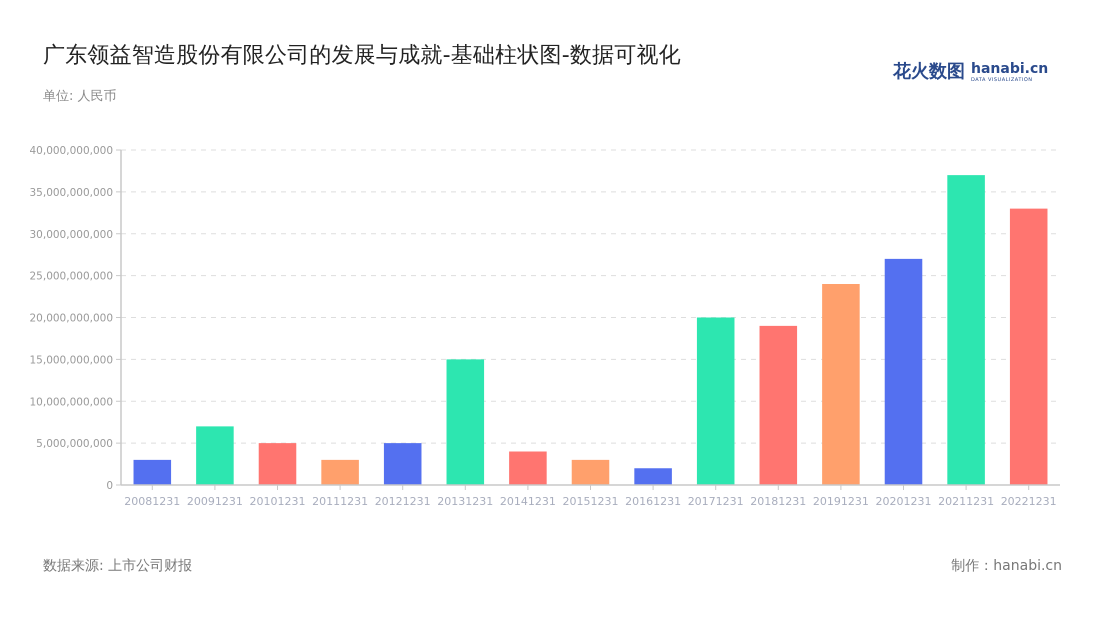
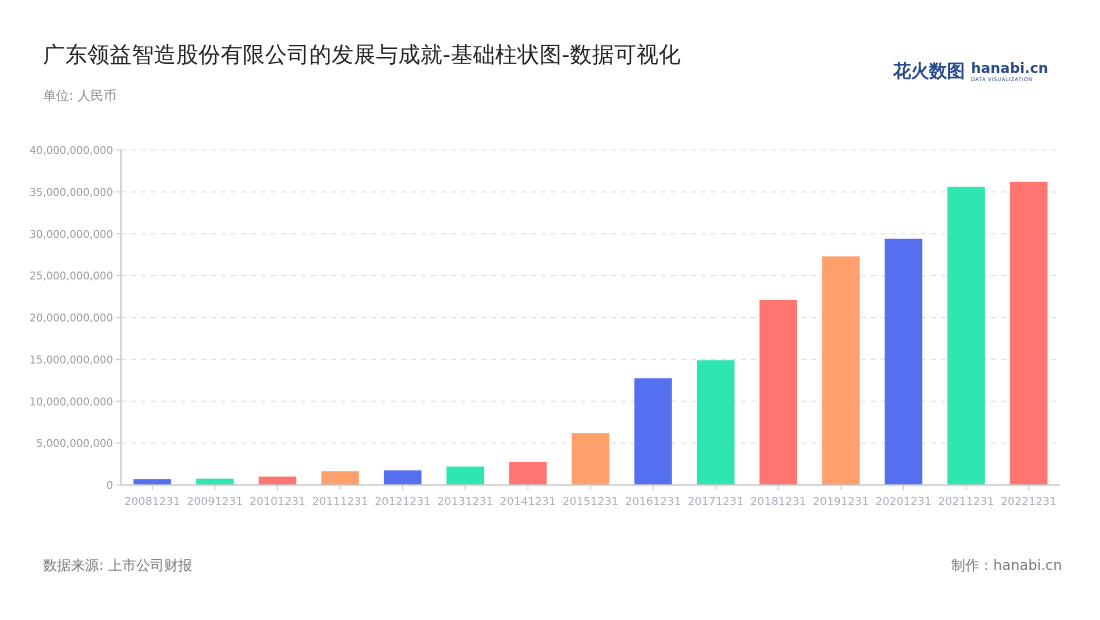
20081231: 3000000000 -> 1000000000
20091231: 7000000000 -> 1000000000
20101231: 5000000000 -> 1000000000
20111231: 3000000000 -> 2000000000
20121231: 5000000000 -> 2000000000
20131231: 15000000000 -> 2000000000
20141231: 4000000000 -> 3000000000
20151231: 3000000000 -> 6000000000
20161231: 2000000000 -> 13000000000
20171231: 20000000000 -> 15000000000
20181231: 19000000000 -> 22000000000
20191231: 24000000000 -> 27000000000
20201231: 27000000000 -> 29000000000
20211231: 37000000000 -> 36000000000
20221231: 33000000000 -> 36000000000
